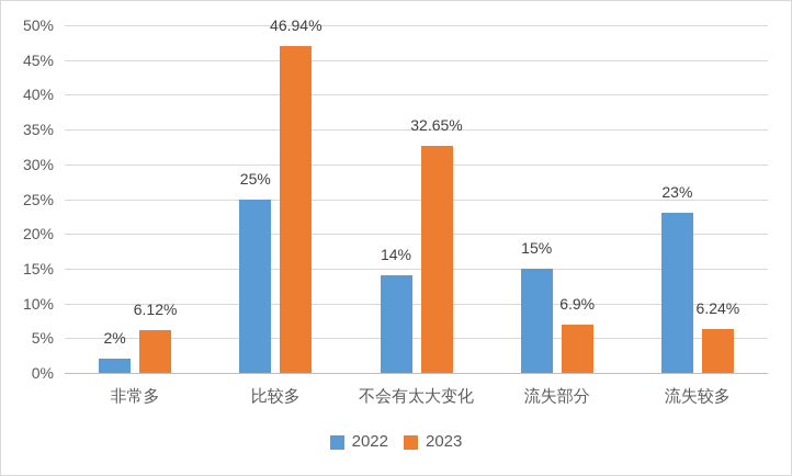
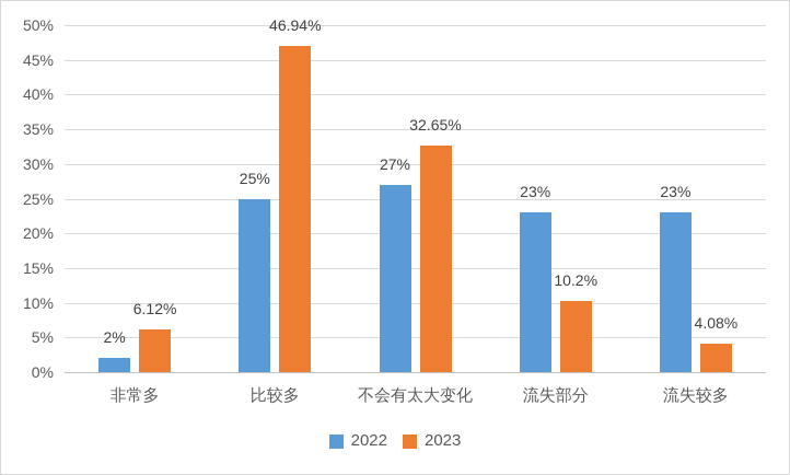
2022/不会有太大变化: 14% -> 27%
2022/流失部分: 15% -> 23%
2023/流失部分: 6.9% -> 10.2%
2023/流失较多: 6.24% -> 4.08%
